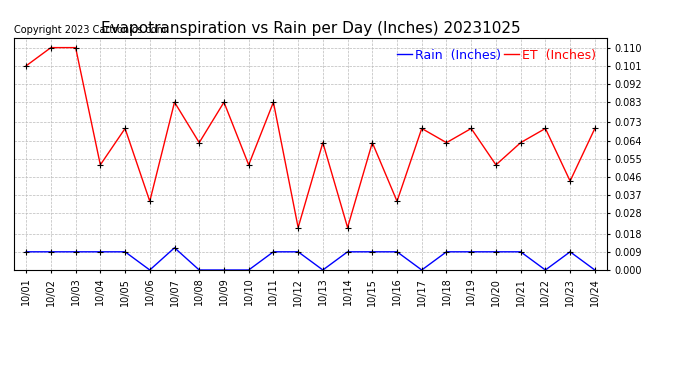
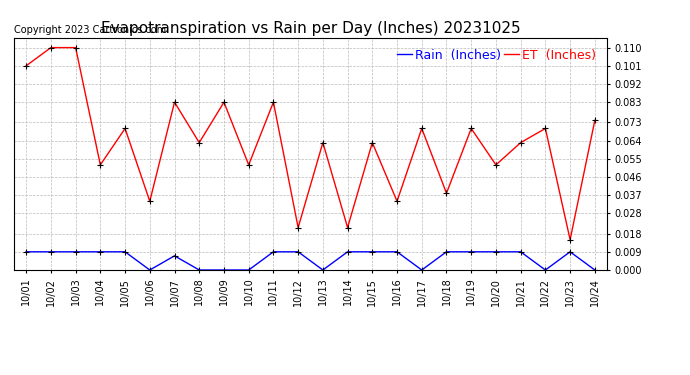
Rain (Inches)/10/07: 0.011 -> 0.007
ET (Inches)/10/18: 0.063 -> 0.038
ET (Inches)/10/23: 0.044 -> 0.015
ET (Inches)/10/24: 0.070 -> 0.074
